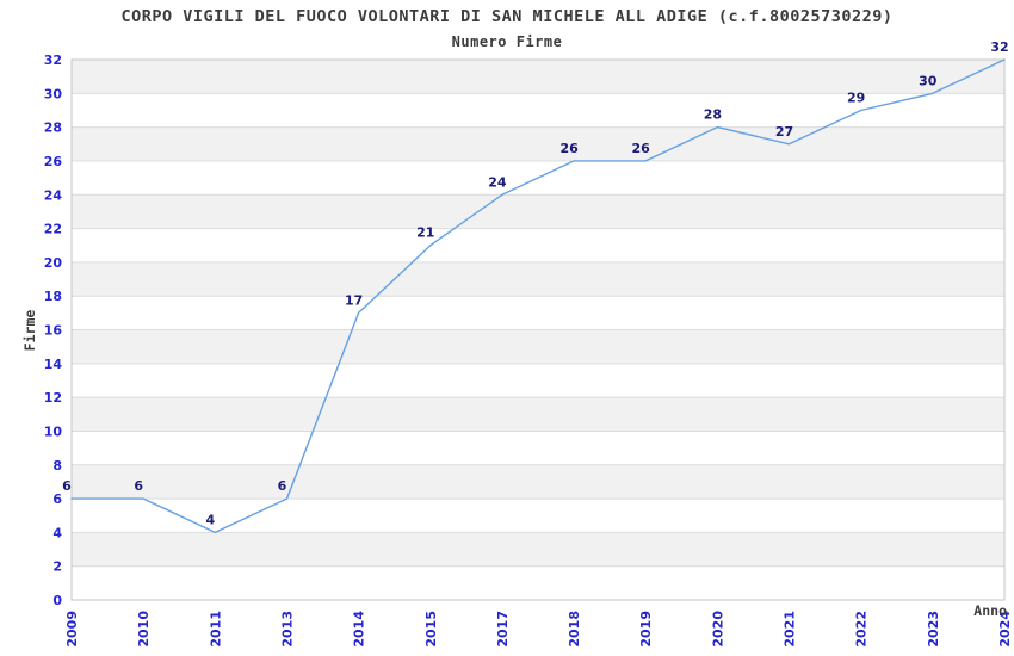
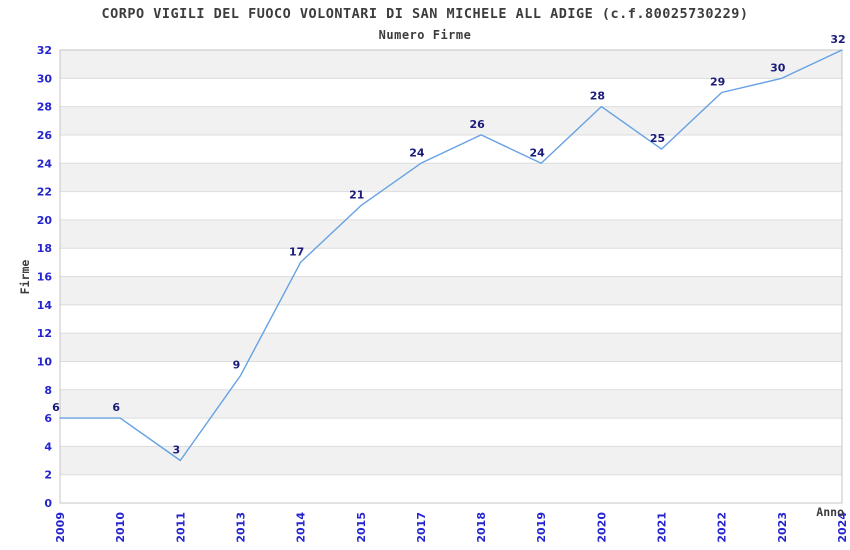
2011: 4 -> 3
2013: 6 -> 9
2019: 26 -> 24
2021: 27 -> 25
